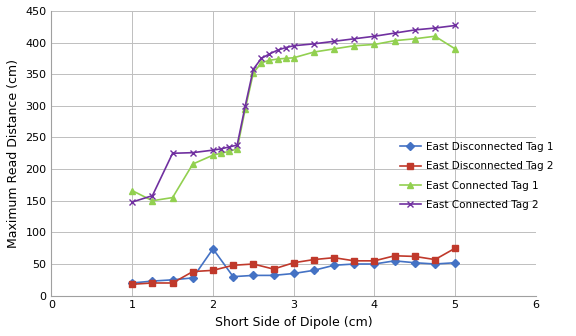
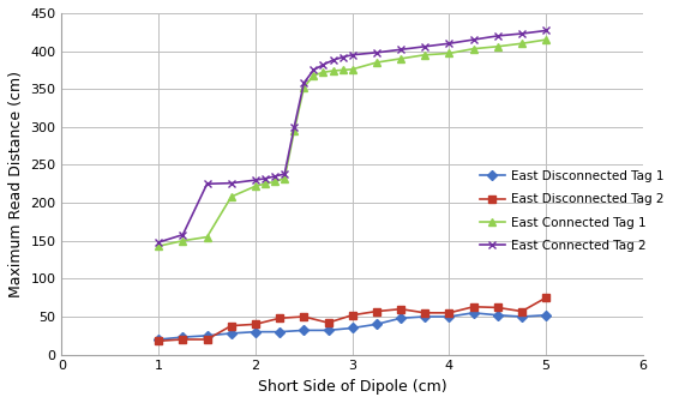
East Connected Tag 1/1: 166 -> 143
East Disconnected Tag 1/2: 74 -> 30
East Connected Tag 1/5: 390 -> 415
